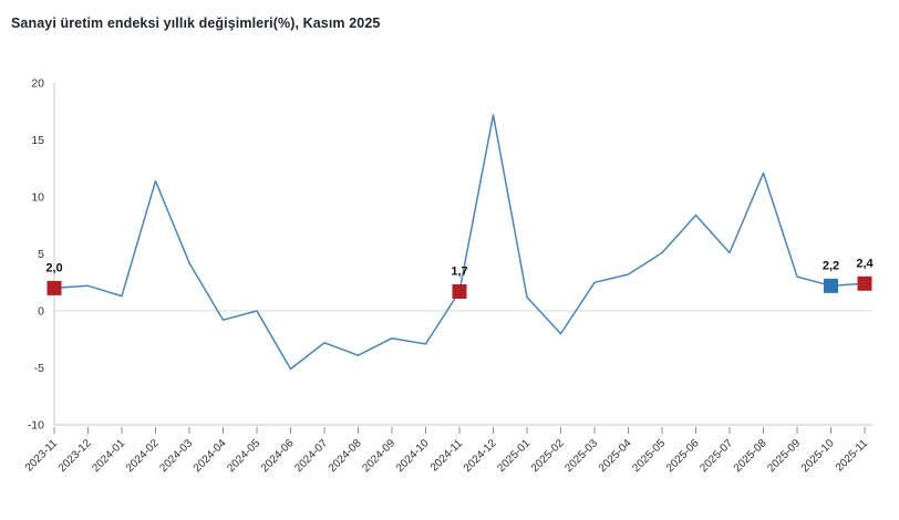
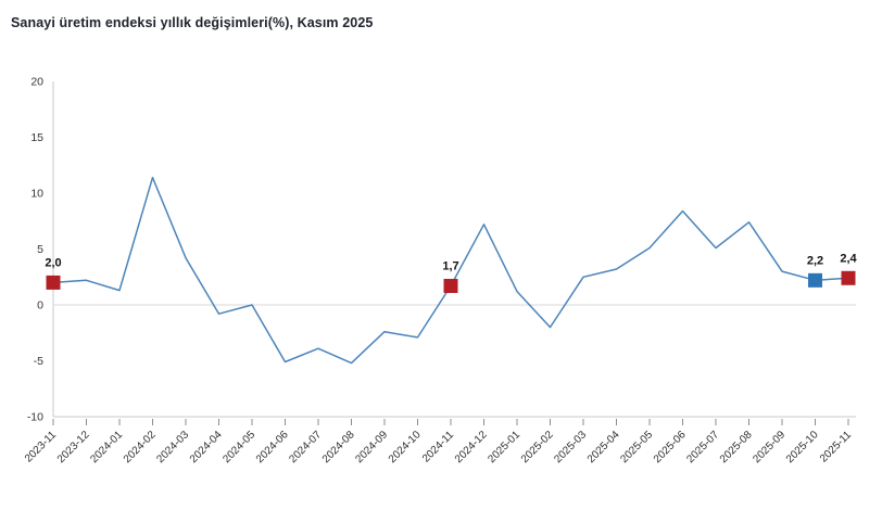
2024-07: -2.8 -> -3.9
2024-08: -3.9 -> -5.2
2024-12: 17.2 -> 7.2
2025-08: 12.1 -> 7.4
